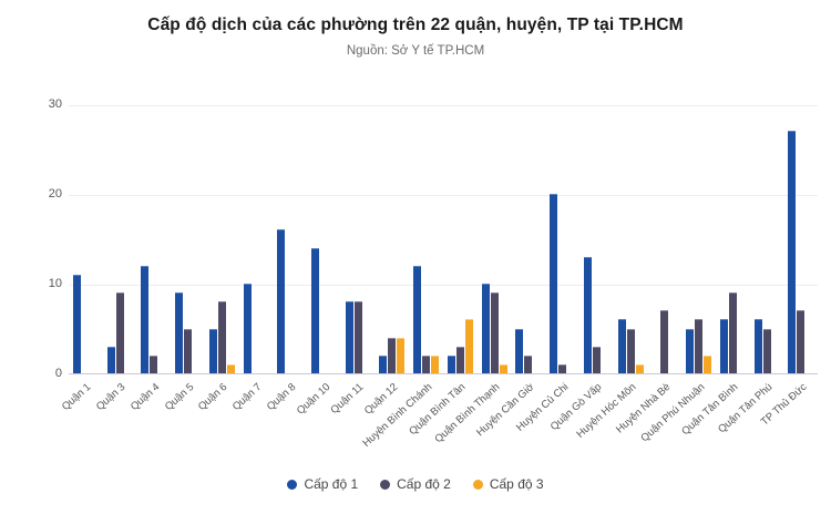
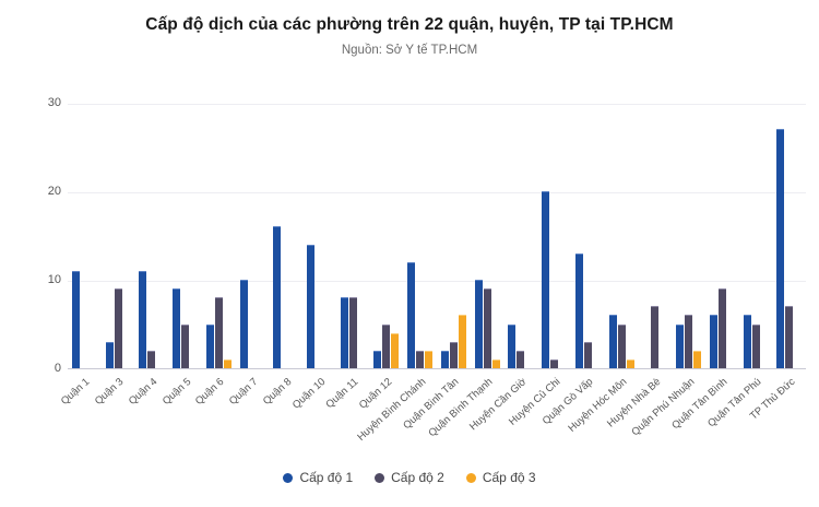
Cấp độ 1/Quận 4: 12 -> 11
Cấp độ 2/Quận 12: 4 -> 5
